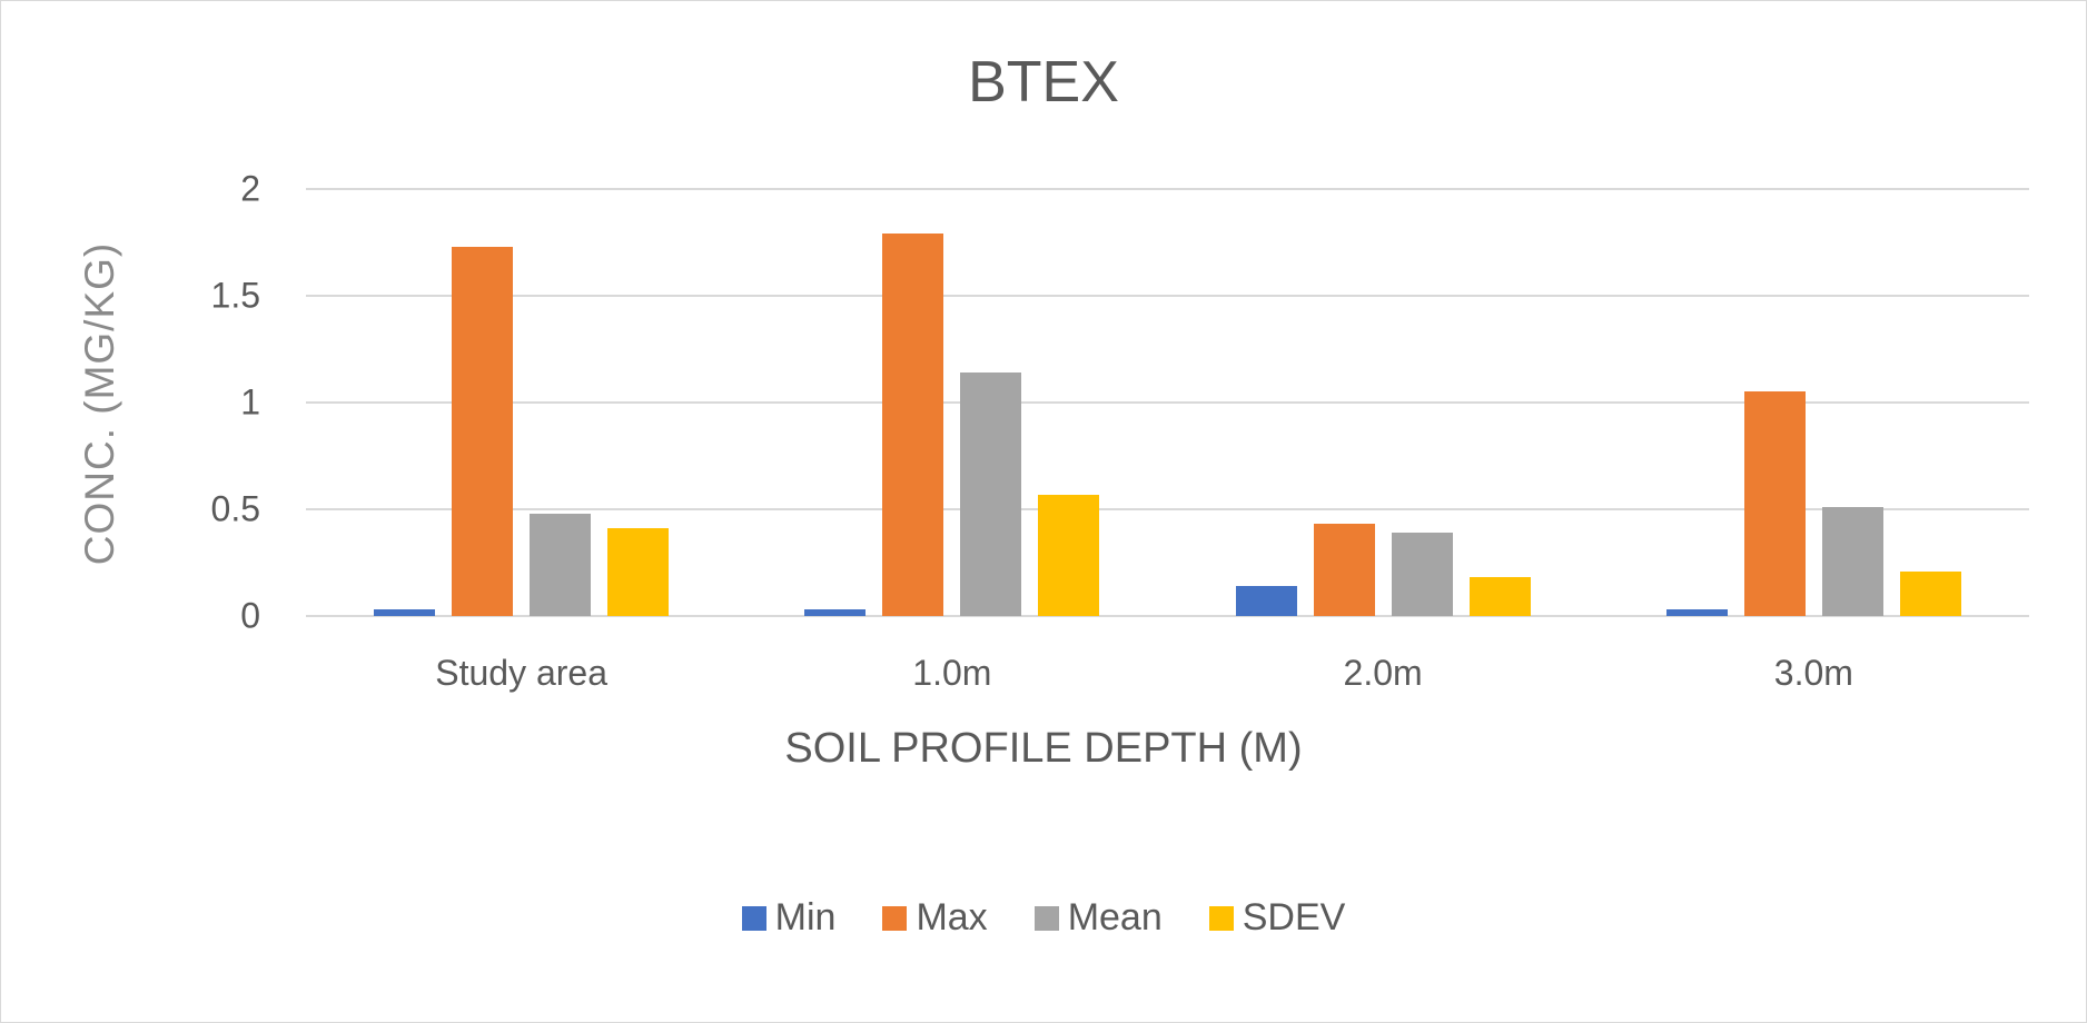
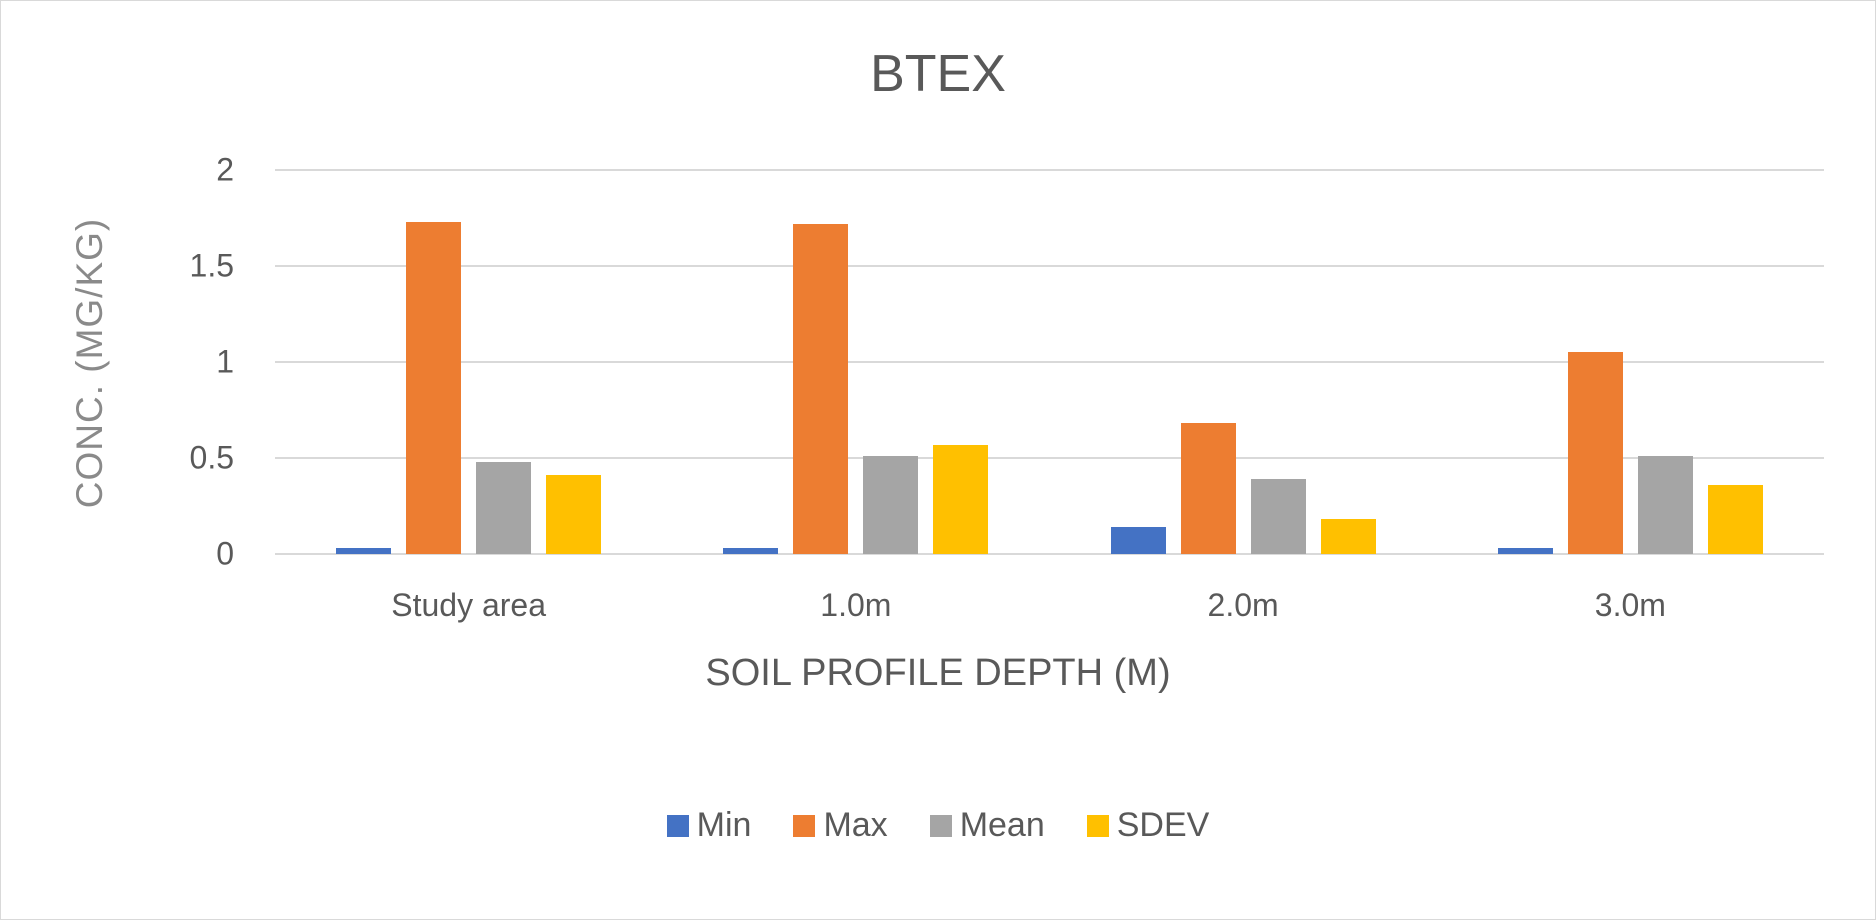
Max/1.0m: 1.79 -> 1.72
Mean/1.0m: 1.14 -> 0.51
Max/2.0m: 0.43 -> 0.68
SDEV/3.0m: 0.21 -> 0.36
